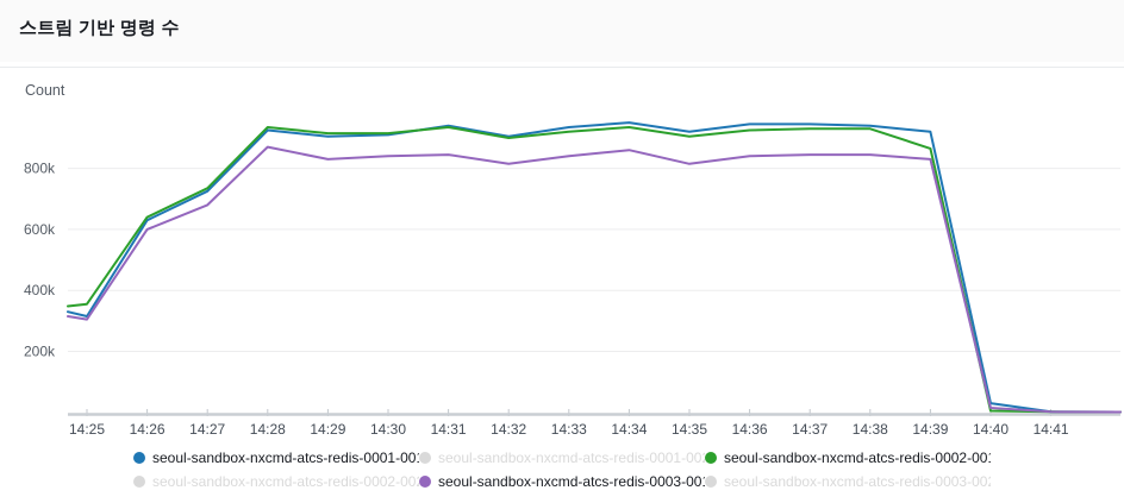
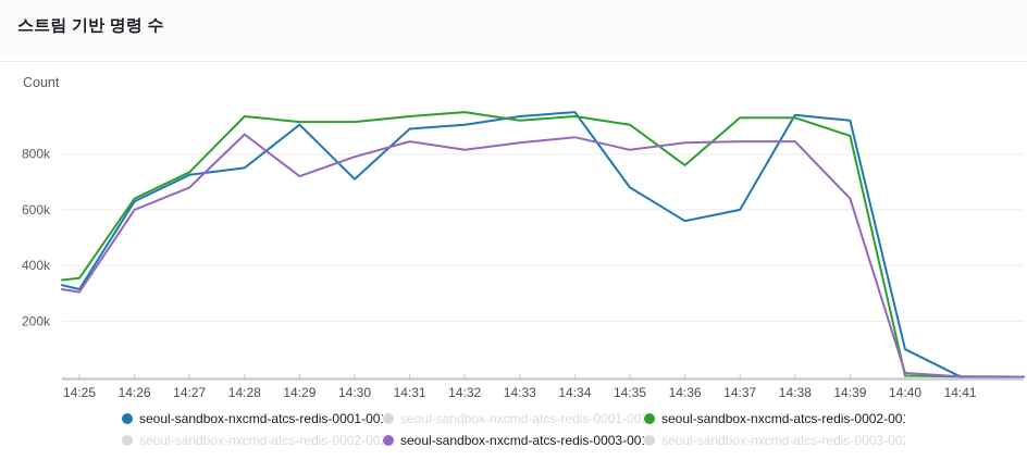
seoul-sandbox-nxcmd-atcs-redis-0001-001/14:28: 920k -> 750k
seoul-sandbox-nxcmd-atcs-redis-0003-001/14:29: 830k -> 720k
seoul-sandbox-nxcmd-atcs-redis-0001-001/14:30: 910k -> 710k
seoul-sandbox-nxcmd-atcs-redis-0003-001/14:30: 840k -> 790k
seoul-sandbox-nxcmd-atcs-redis-0001-001/14:31: 940k -> 890k
seoul-sandbox-nxcmd-atcs-redis-0002-001/14:32: 900k -> 950k
seoul-sandbox-nxcmd-atcs-redis-0001-001/14:35: 920k -> 680k
seoul-sandbox-nxcmd-atcs-redis-0001-001/14:36: 940k -> 560k
seoul-sandbox-nxcmd-atcs-redis-0002-001/14:36: 920k -> 760k
seoul-sandbox-nxcmd-atcs-redis-0001-001/14:37: 940k -> 600k
seoul-sandbox-nxcmd-atcs-redis-0003-001/14:39: 830k -> 640k
seoul-sandbox-nxcmd-atcs-redis-0001-001/14:40: 30k -> 100k
